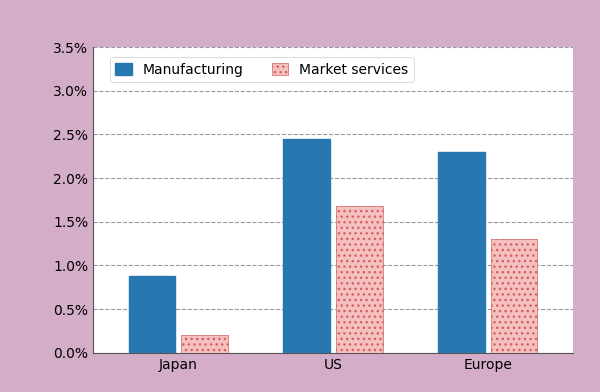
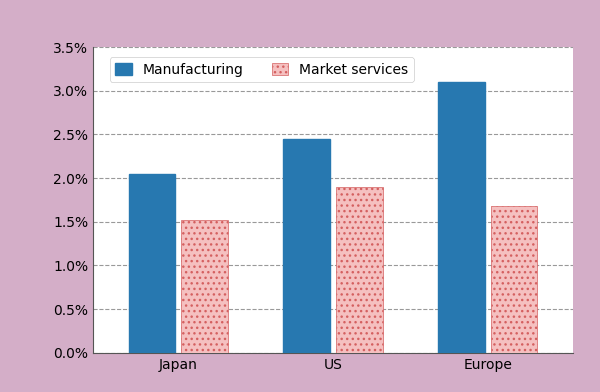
Manufacturing/Japan: 0.88% -> 2.05%
Market services/Japan: 0.20% -> 1.52%
Market services/US: 1.68% -> 1.90%
Manufacturing/Europe: 2.30% -> 3.10%
Market services/Europe: 1.30% -> 1.68%
